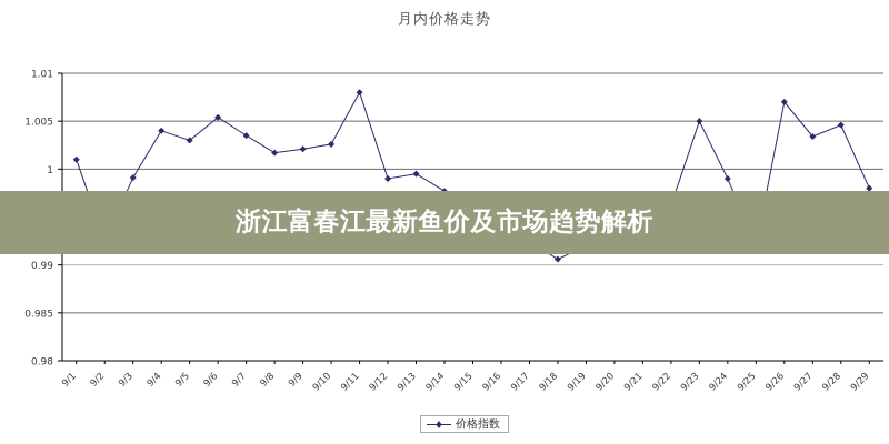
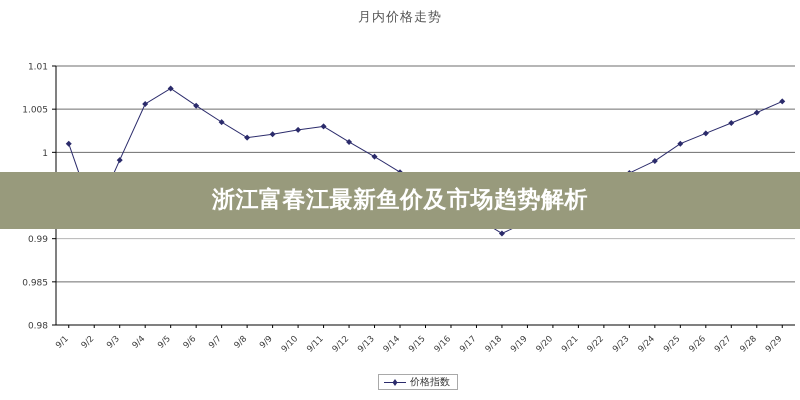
9/4: 1.004 -> 1.006
9/5: 1.003 -> 1.007
9/11: 1.008 -> 1.003
9/12: 0.999 -> 1.001
9/23: 1.005 -> 0.998
9/25: 0.992 -> 1.001
9/26: 1.007 -> 1.002
9/29: 0.998 -> 1.006
